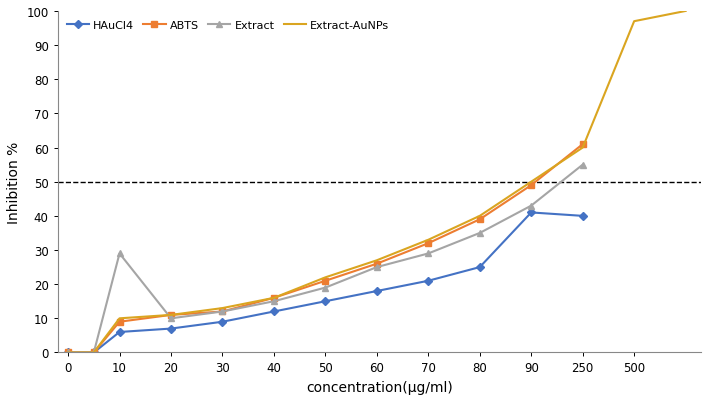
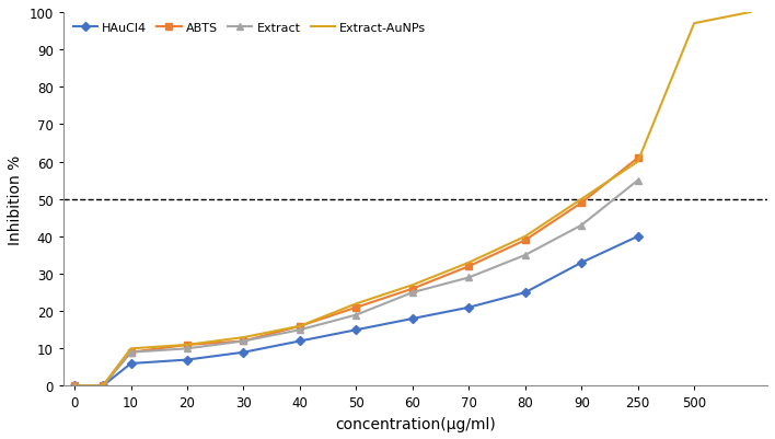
Extract/10: 29 -> 9
HAuCl4/90: 41 -> 33
